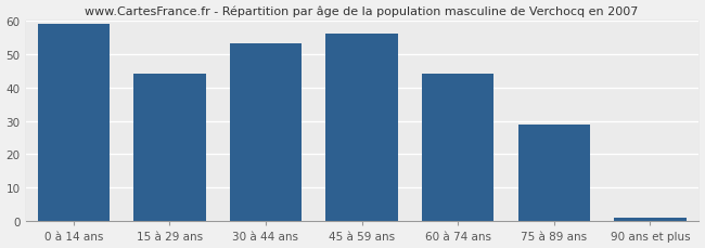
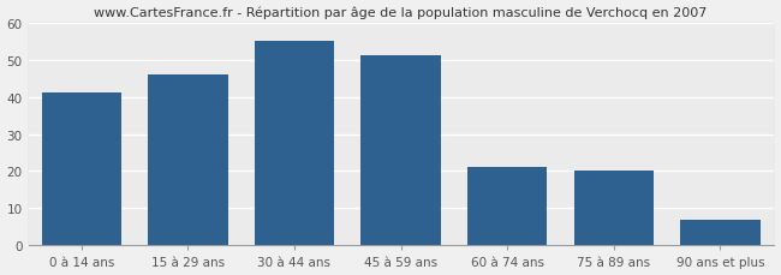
0 à 14 ans: 59 -> 41
15 à 29 ans: 44 -> 46
30 à 44 ans: 53 -> 55
45 à 59 ans: 56 -> 51
60 à 74 ans: 44 -> 21
75 à 89 ans: 29 -> 20
90 ans et plus: 1 -> 7
